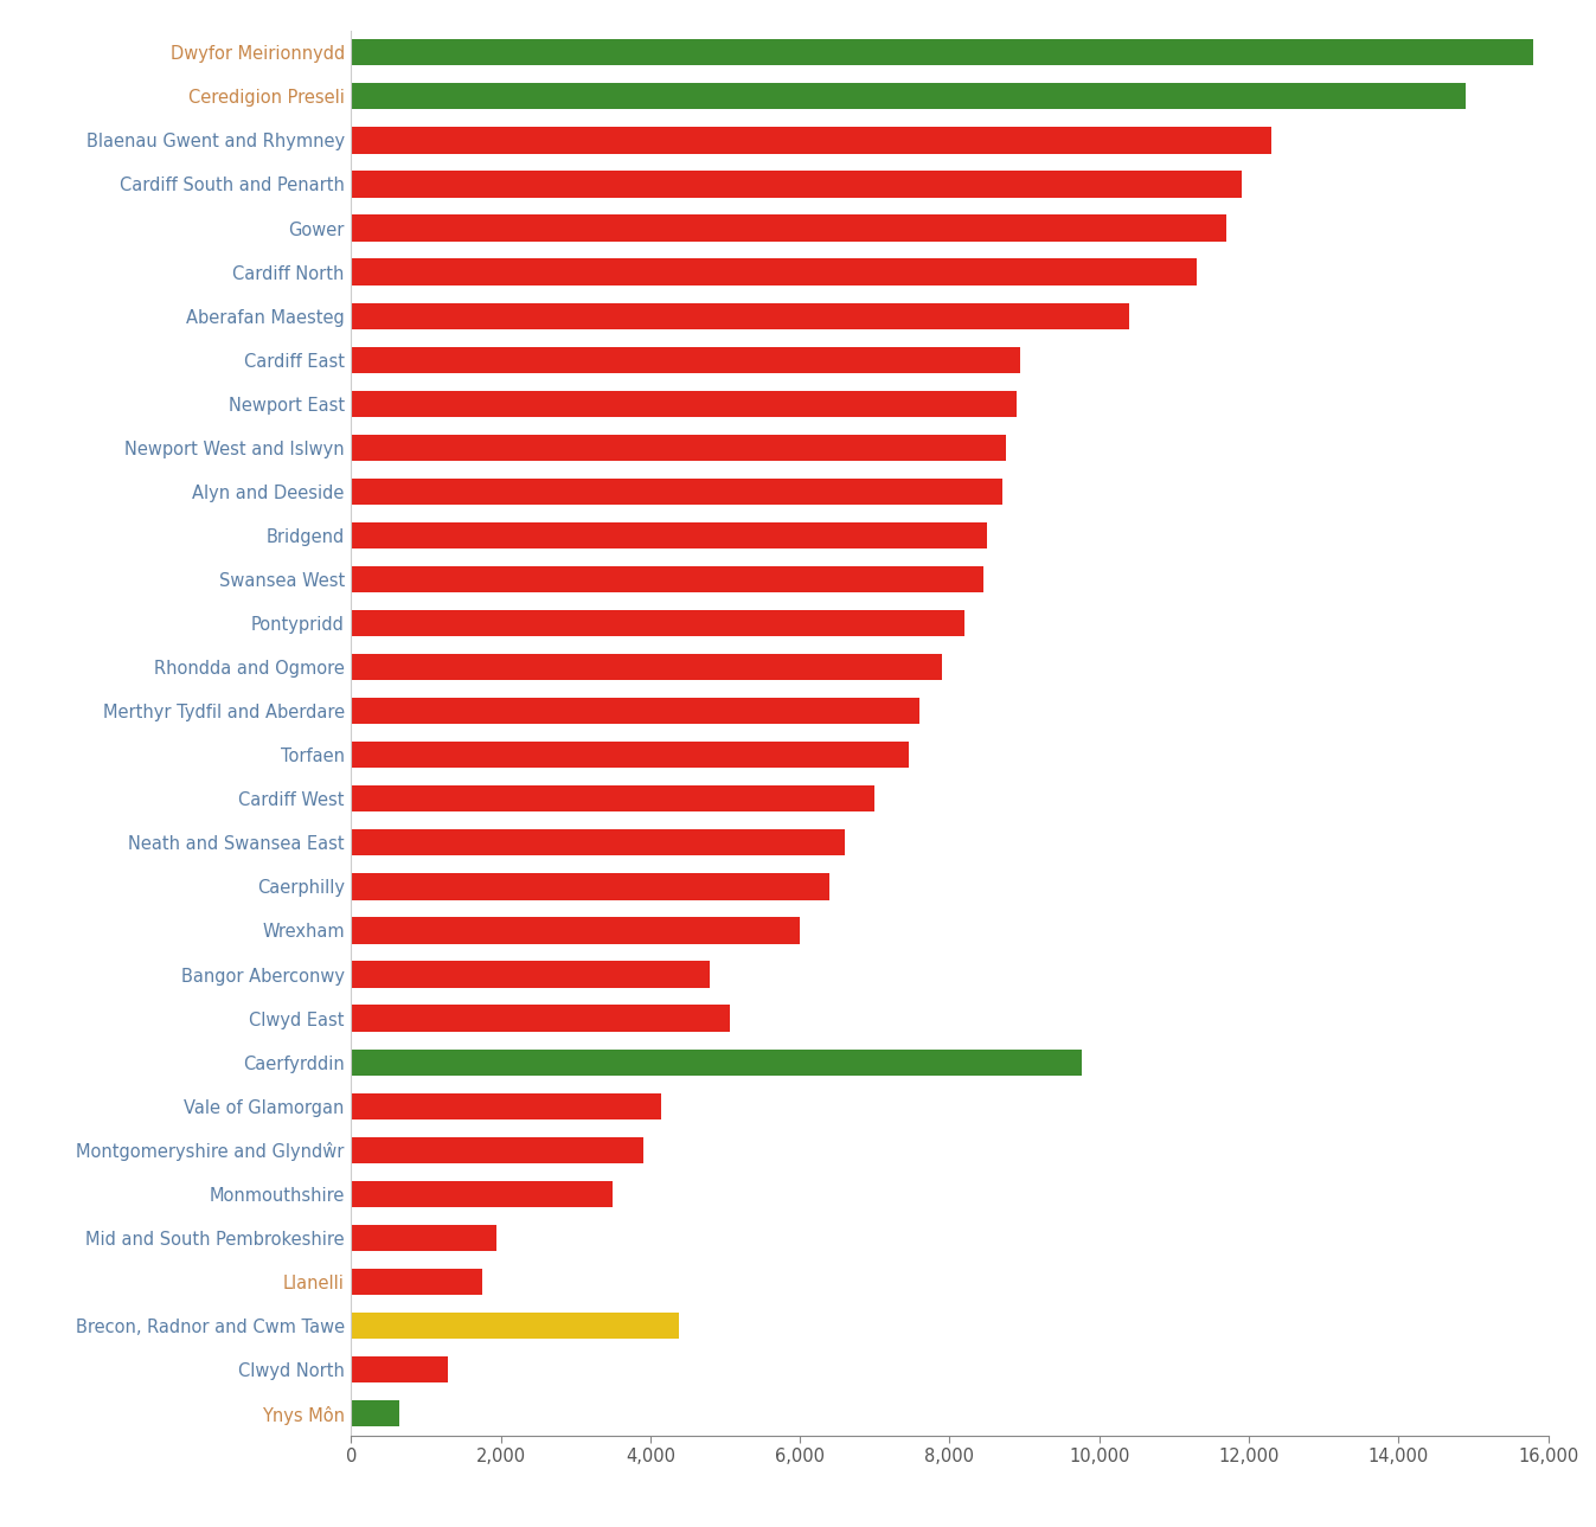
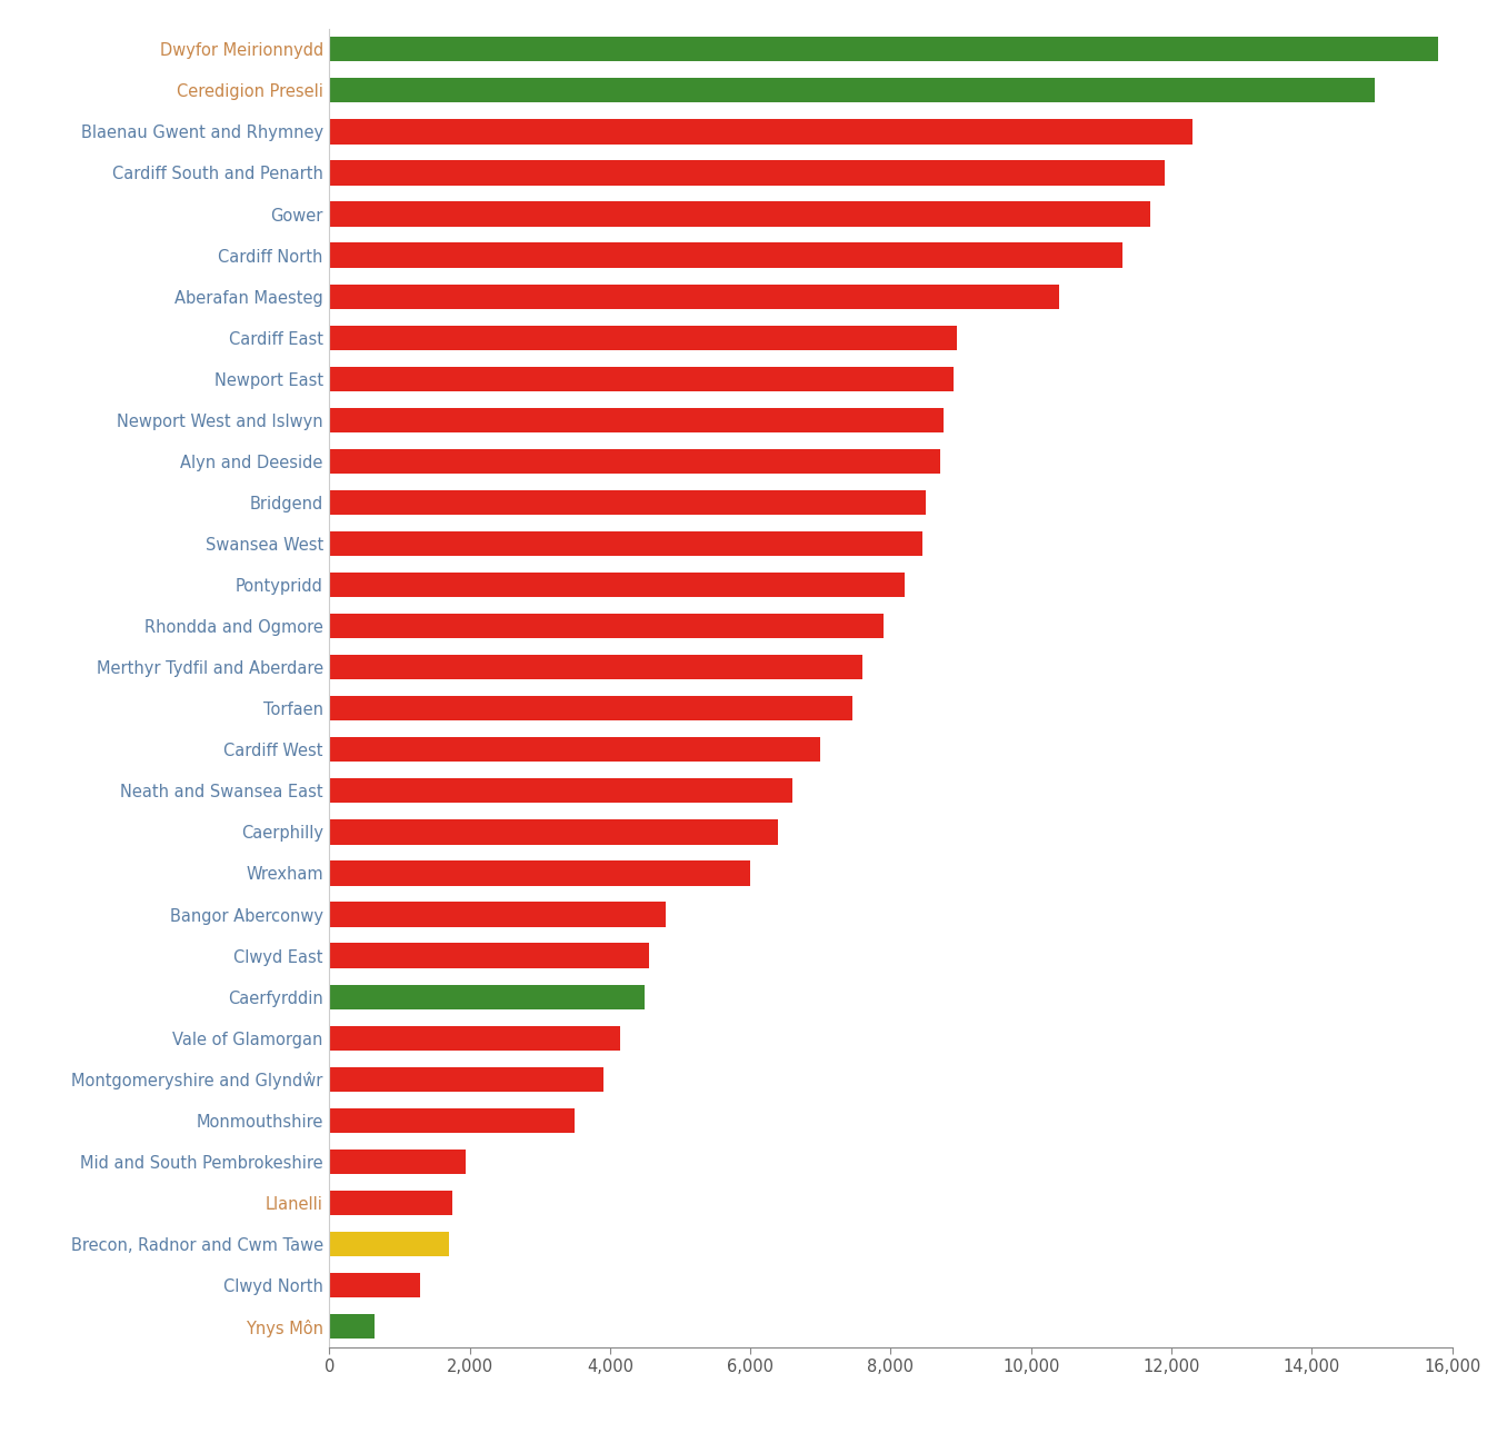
Clwyd East: 5,060 -> 4,550
Caerfyrddin: 9,760 -> 4,500
Brecon, Radnor and Cwm Tawe: 4,380 -> 1,700
